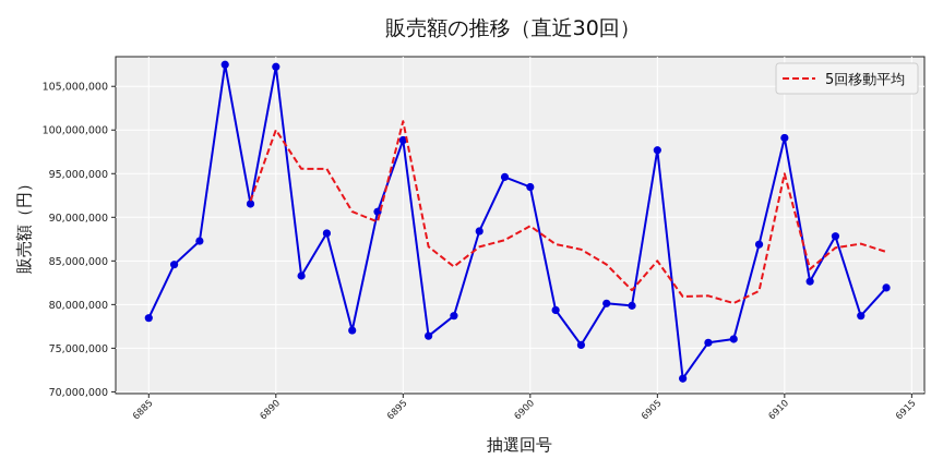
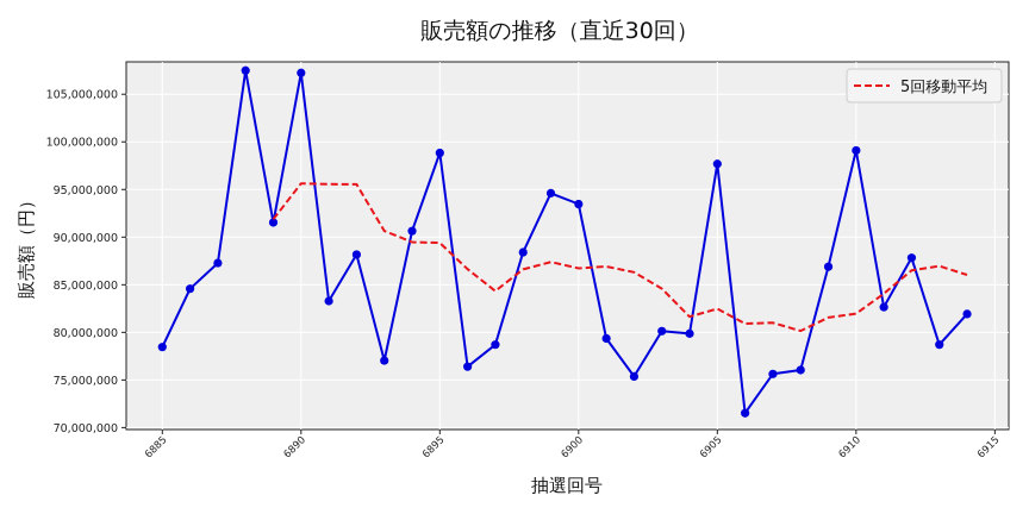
5回移動平均/6890: 100000000 -> 96000000
5回移動平均/6895: 101000000 -> 89000000
5回移動平均/6900: 89000000 -> 87000000
5回移動平均/6905: 85000000 -> 82000000
5回移動平均/6910: 95000000 -> 82000000
